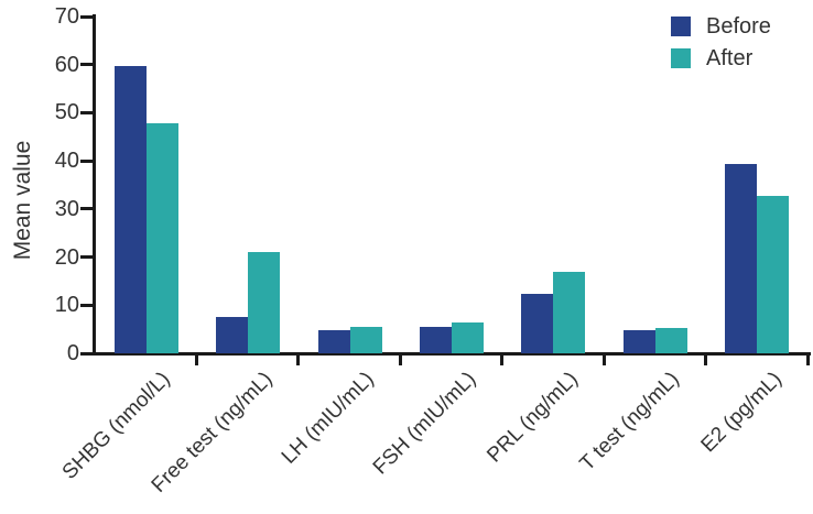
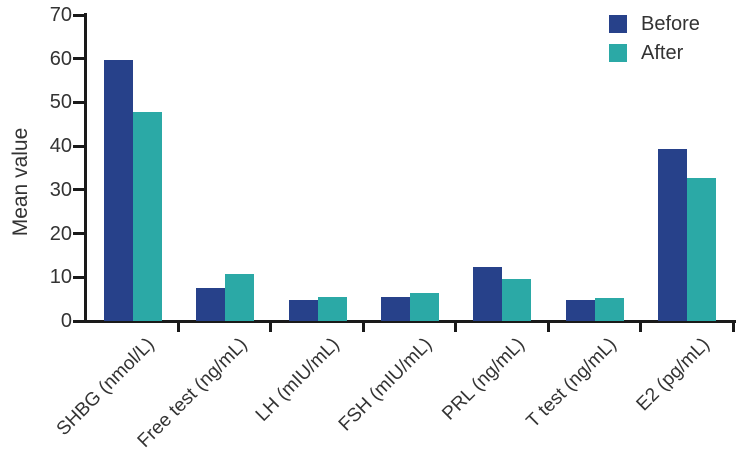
After/Free test (ng/mL): 21 -> 11
After/PRL (ng/mL): 17 -> 10
